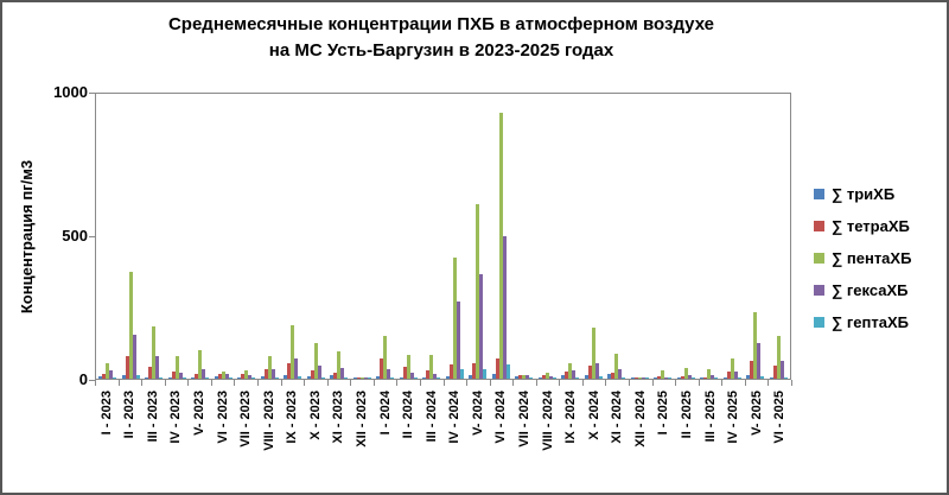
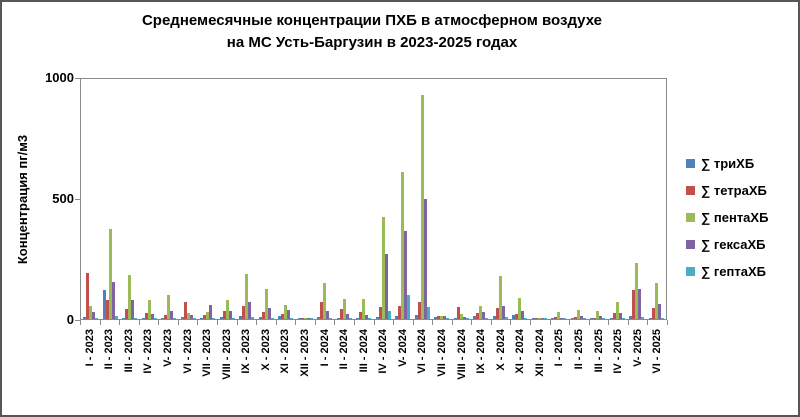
∑ тетраХБ/I - 2023: 20 -> 190
∑ триХБ/II - 2023: 10 -> 120
∑ тетраХБ/VI - 2023: 20 -> 70
∑ гексаХБ/VII - 2023: 10 -> 60
∑ пентаХБ/XI - 2023: 100 -> 60
∑ гептаХБ/V- 2024: 40 -> 100
∑ тетраХБ/VIII - 2024: 10 -> 50
∑ тетраХБ/V- 2025: 60 -> 120
